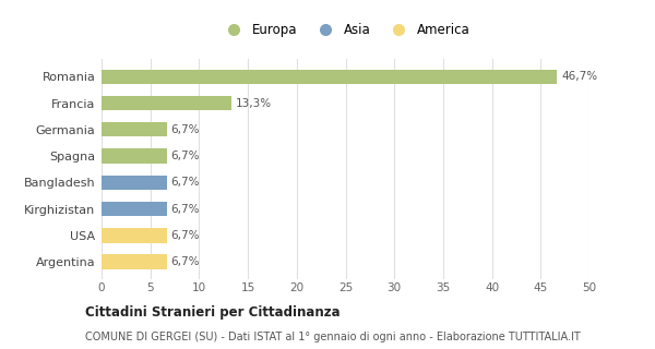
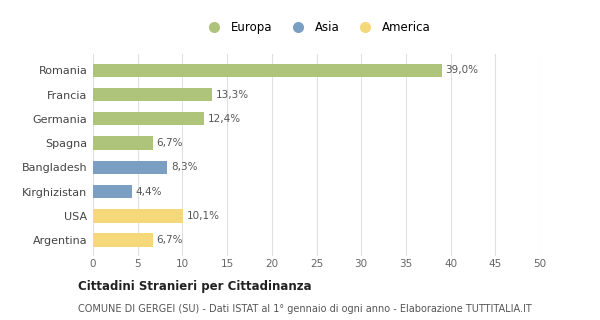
Romania: 46,7% -> 39,0%
Germania: 6,7% -> 12,4%
Bangladesh: 6,7% -> 8,3%
Kirghizistan: 6,7% -> 4,4%
USA: 6,7% -> 10,1%
